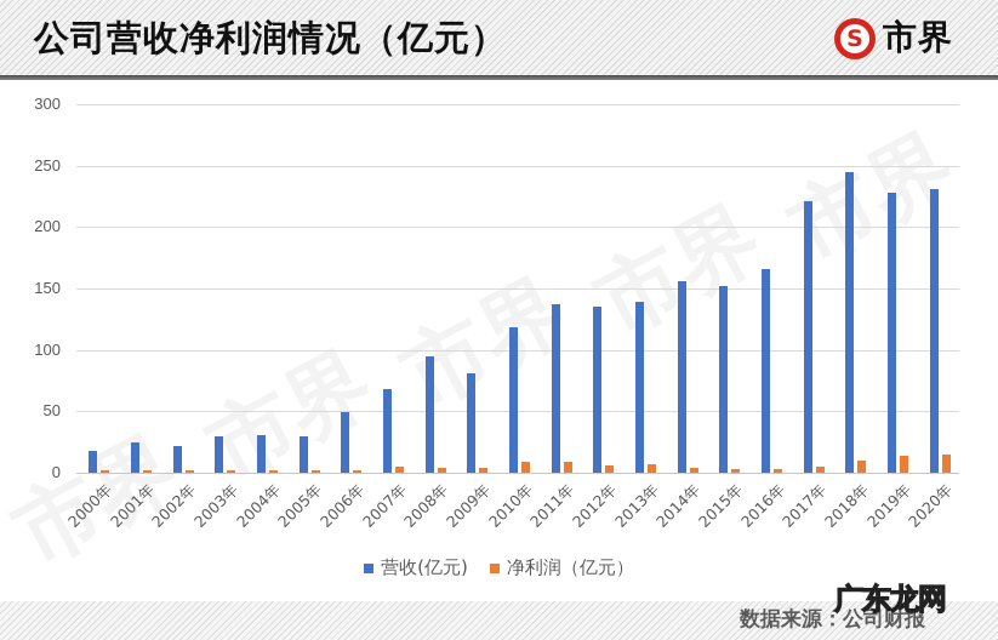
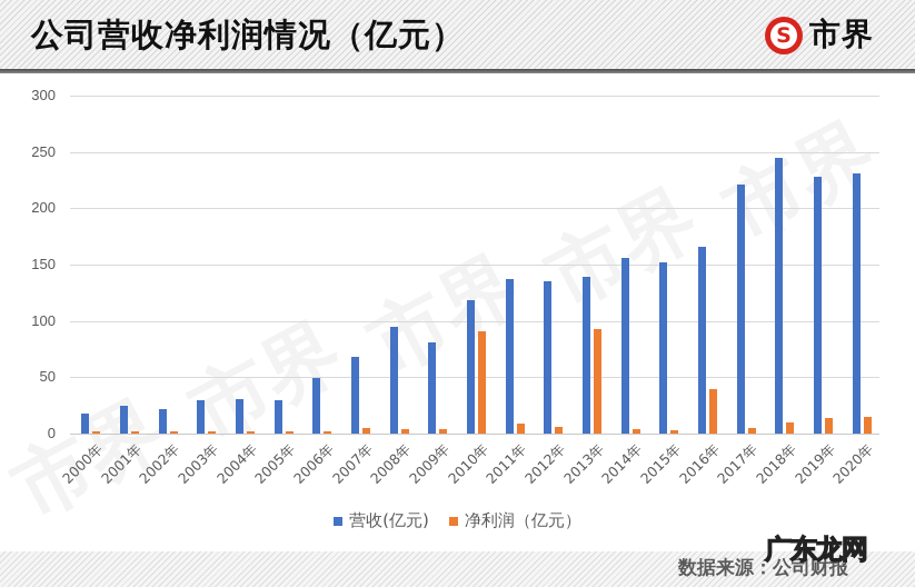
净利润（亿元）/2010年: 9 -> 91
净利润（亿元）/2013年: 7 -> 93
净利润（亿元）/2016年: 3 -> 39
